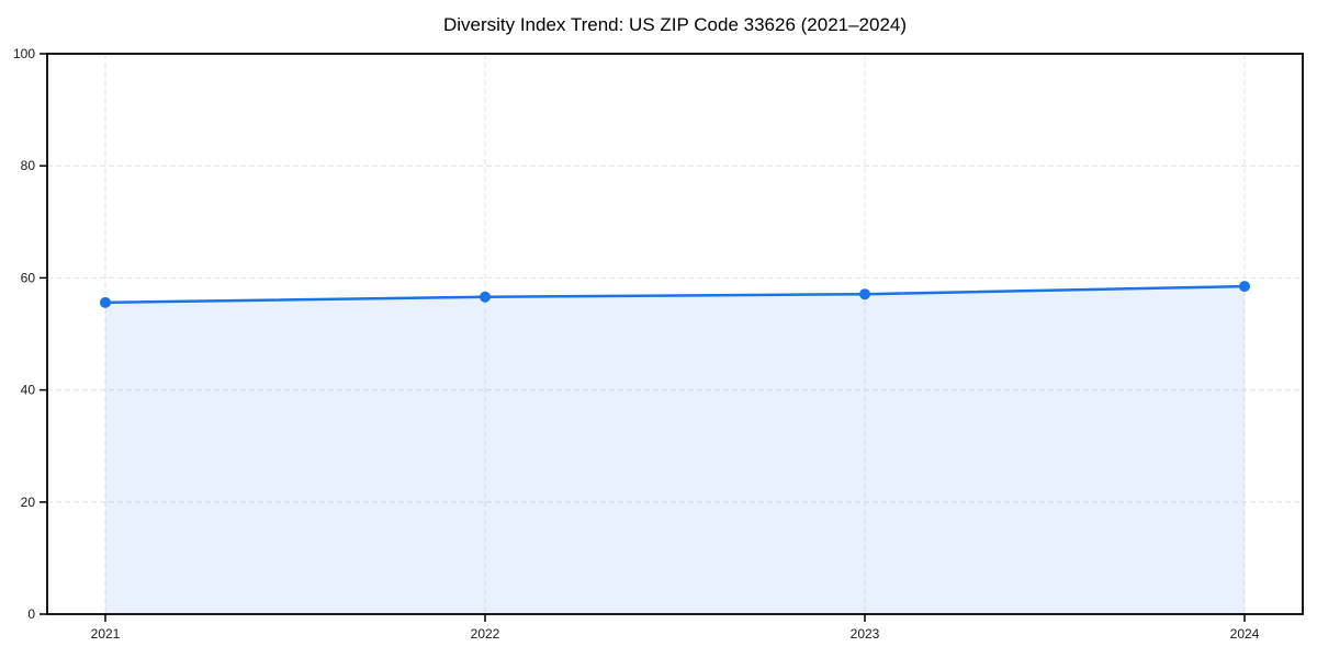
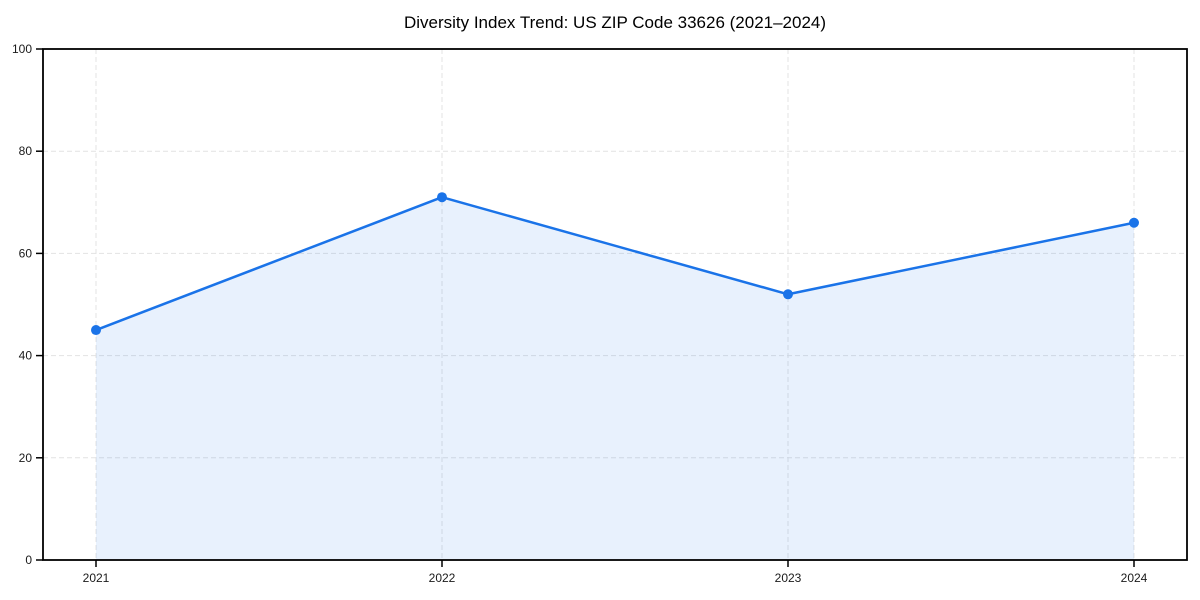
2021: 56 -> 45
2022: 57 -> 71
2023: 57 -> 52
2024: 58 -> 66
